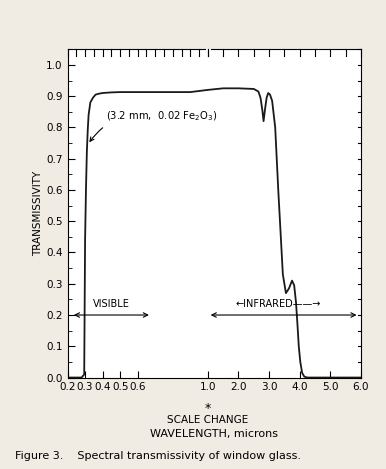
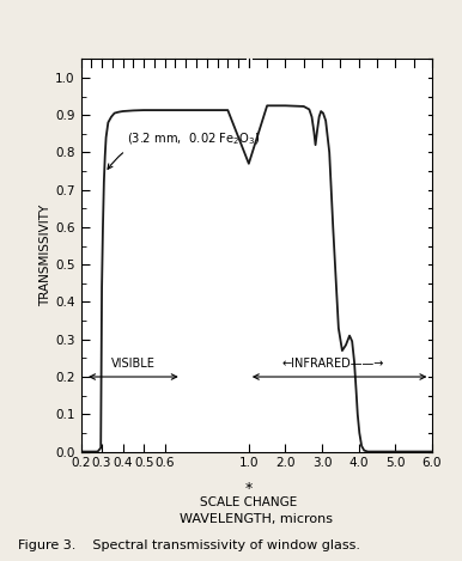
1.0: 0.920 -> 0.770
